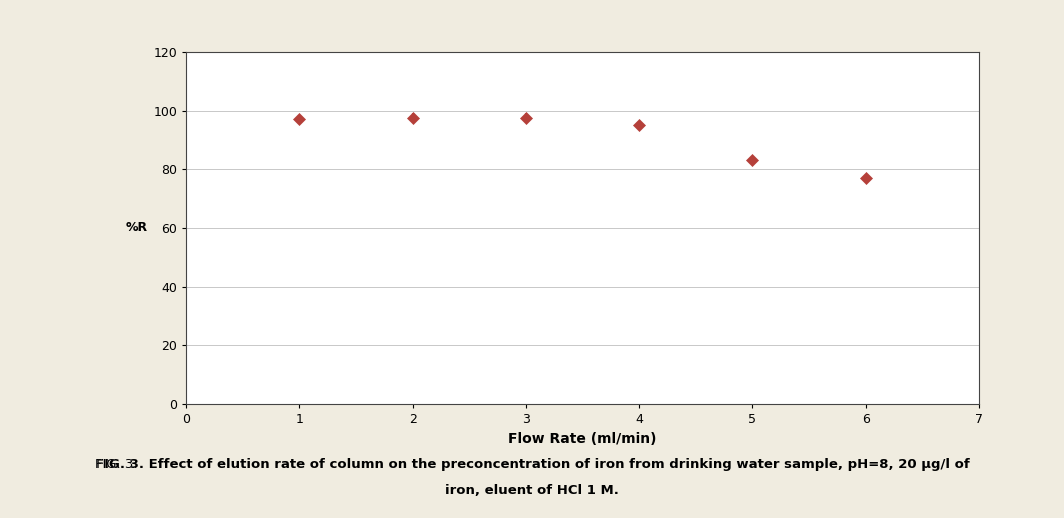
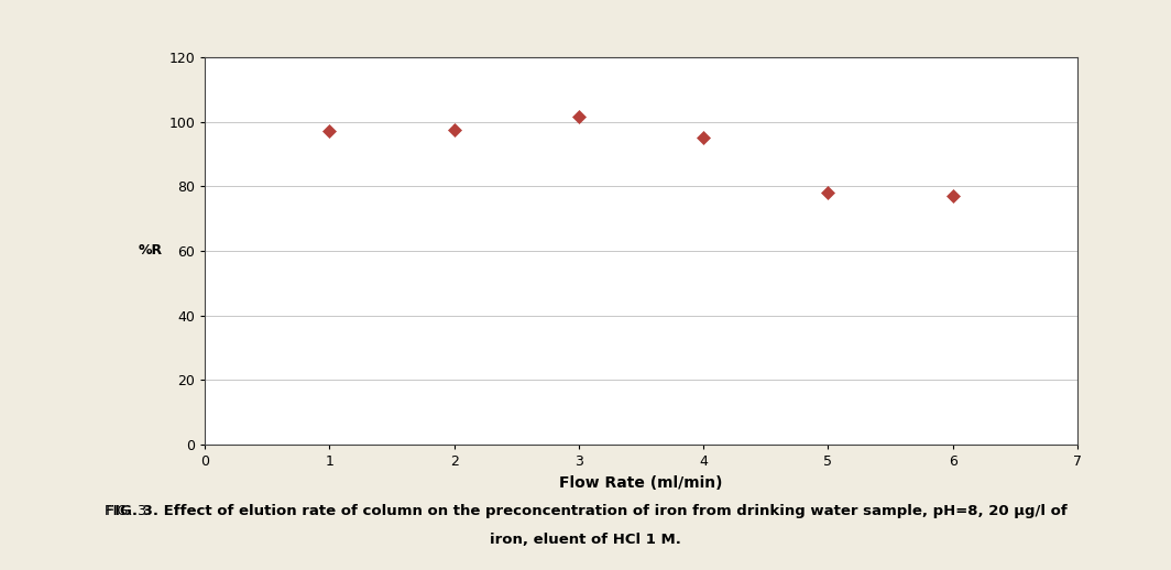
3: 97.5 -> 101.5
5: 83.0 -> 78.0
